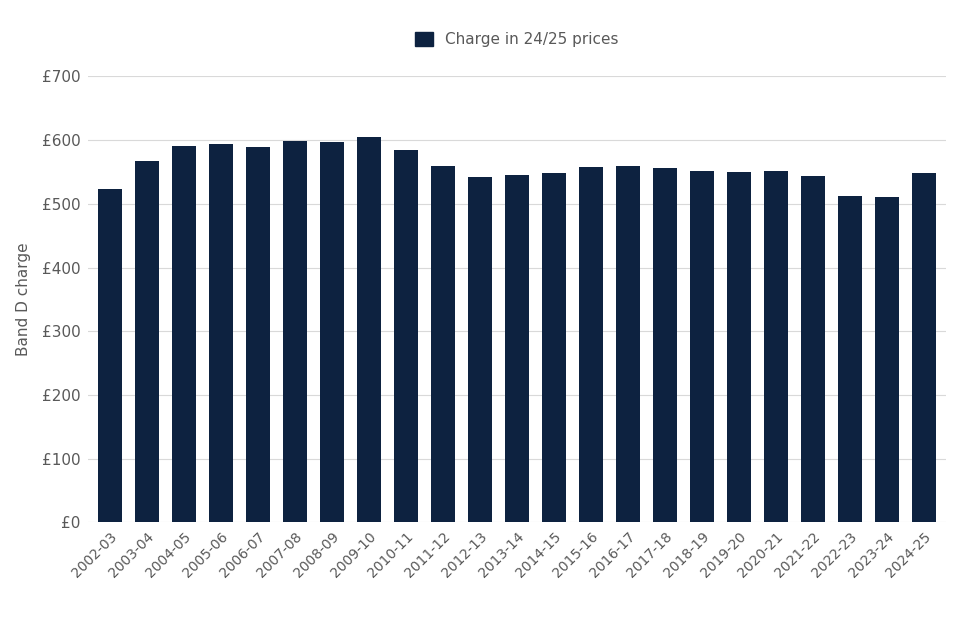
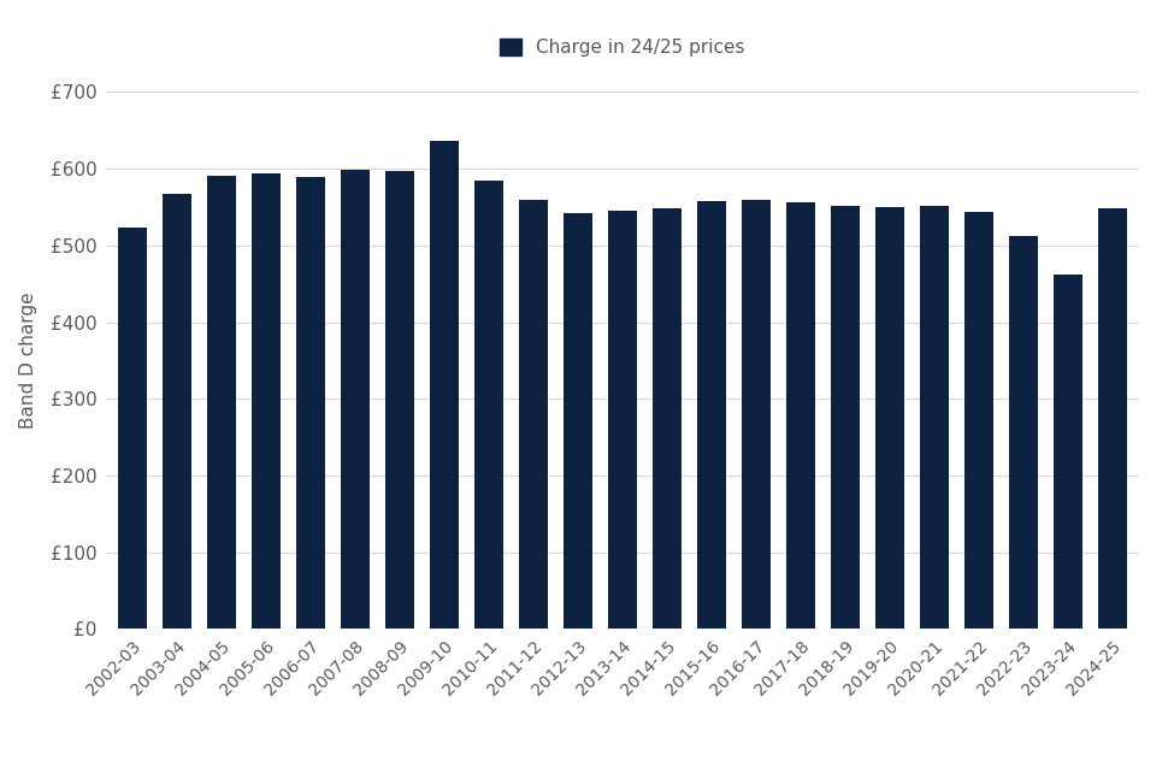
2009-10: £605 -> £636
2023-24: £510 -> £462
